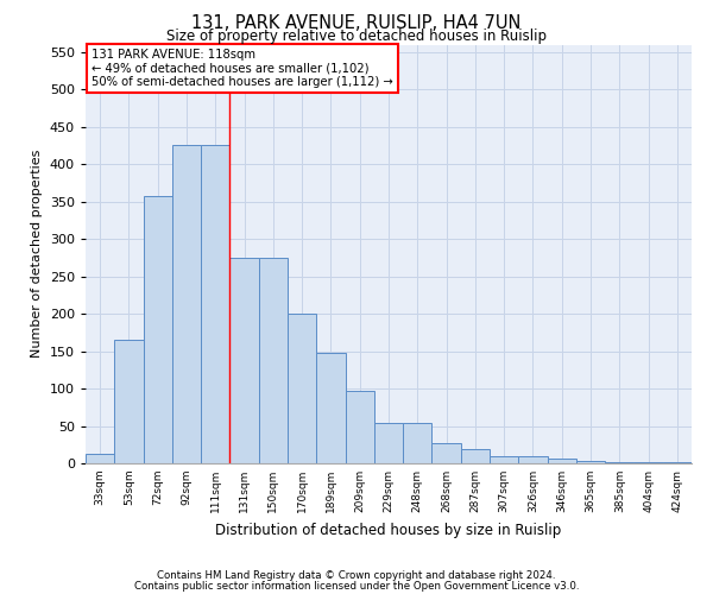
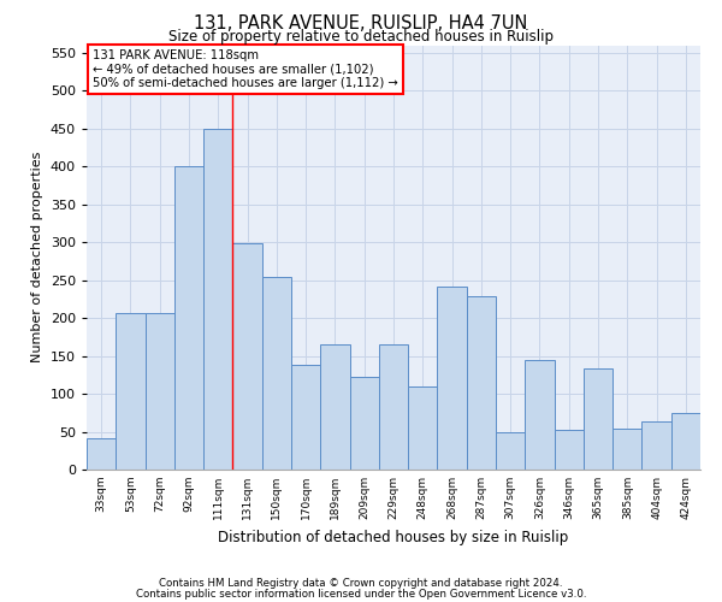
33sqm: 13 -> 42
53sqm: 165 -> 206
72sqm: 358 -> 206
92sqm: 425 -> 400
111sqm: 425 -> 450
131sqm: 275 -> 298
150sqm: 275 -> 254
170sqm: 200 -> 138
189sqm: 148 -> 166
209sqm: 97 -> 122
229sqm: 54 -> 166
248sqm: 54 -> 110
268sqm: 27 -> 242
287sqm: 19 -> 228
307sqm: 10 -> 50
326sqm: 10 -> 144
346sqm: 6 -> 52
365sqm: 3 -> 134
385sqm: 2 -> 54
404sqm: 1 -> 64
424sqm: 2 -> 74
